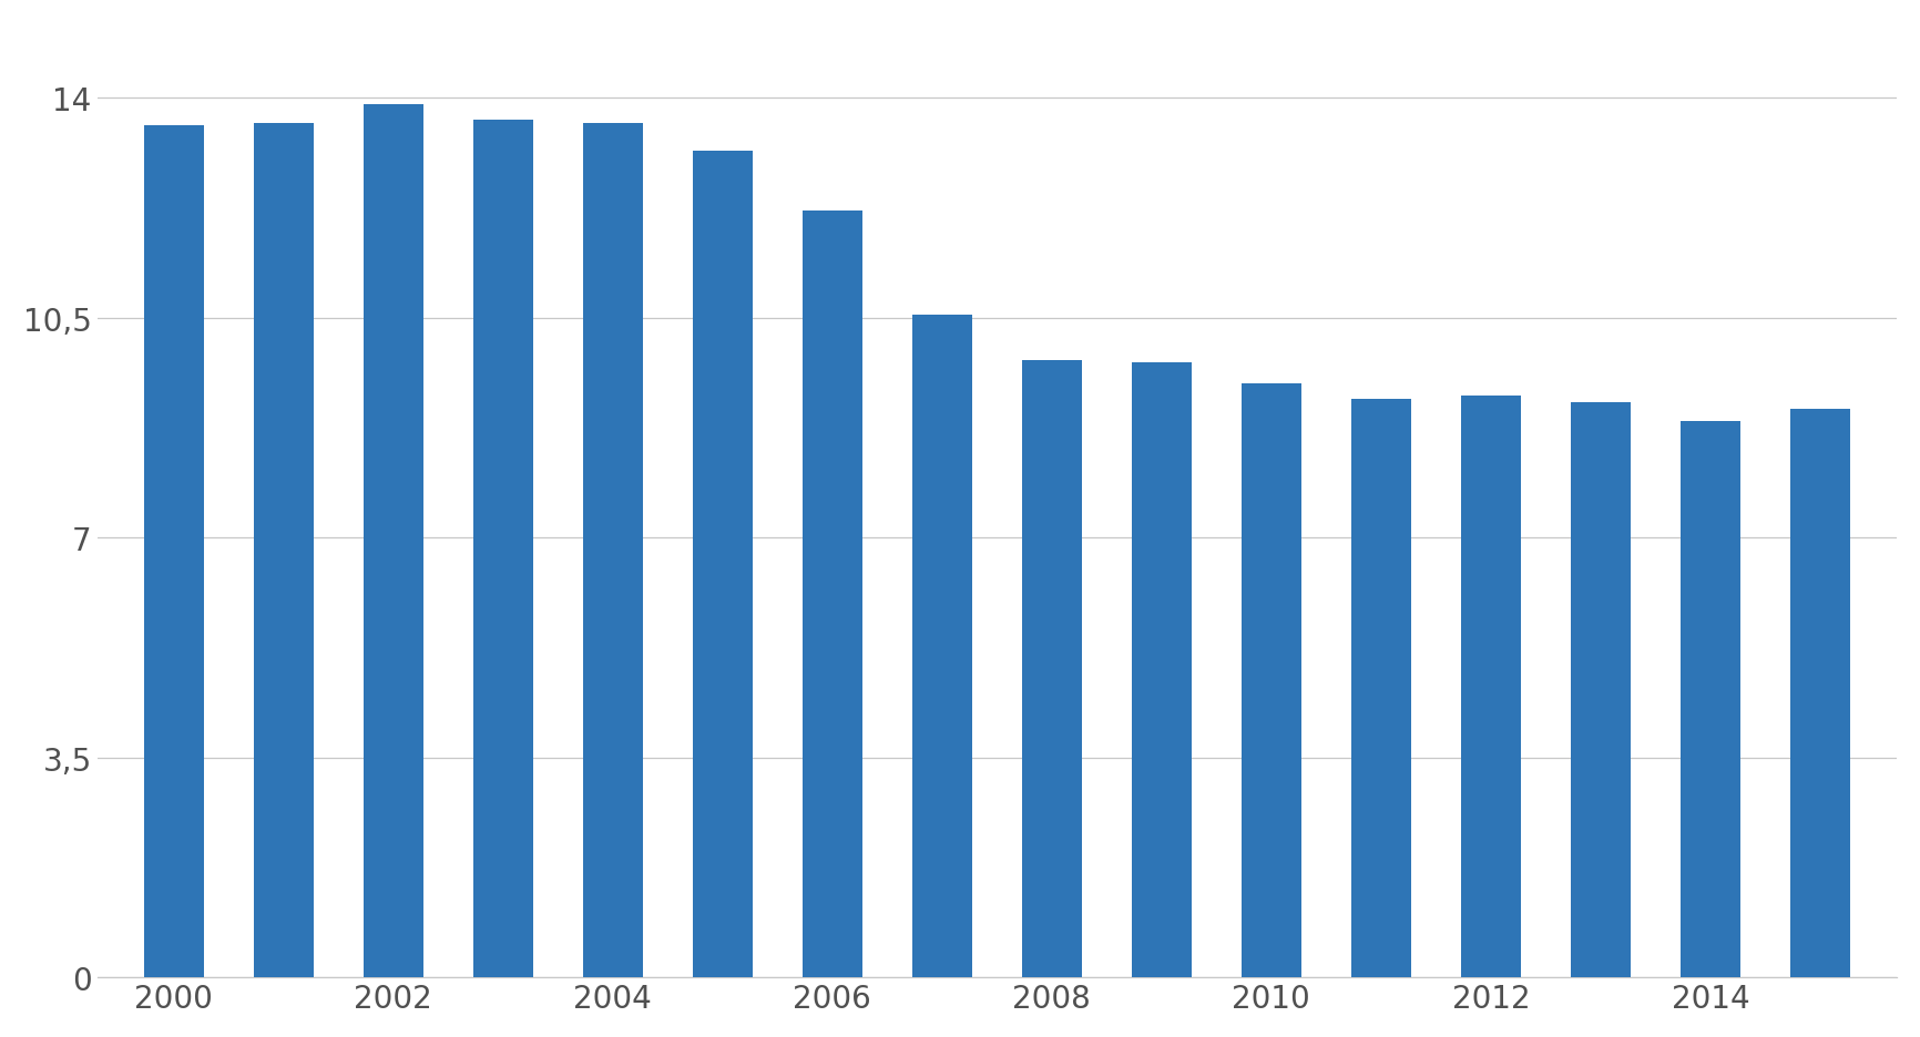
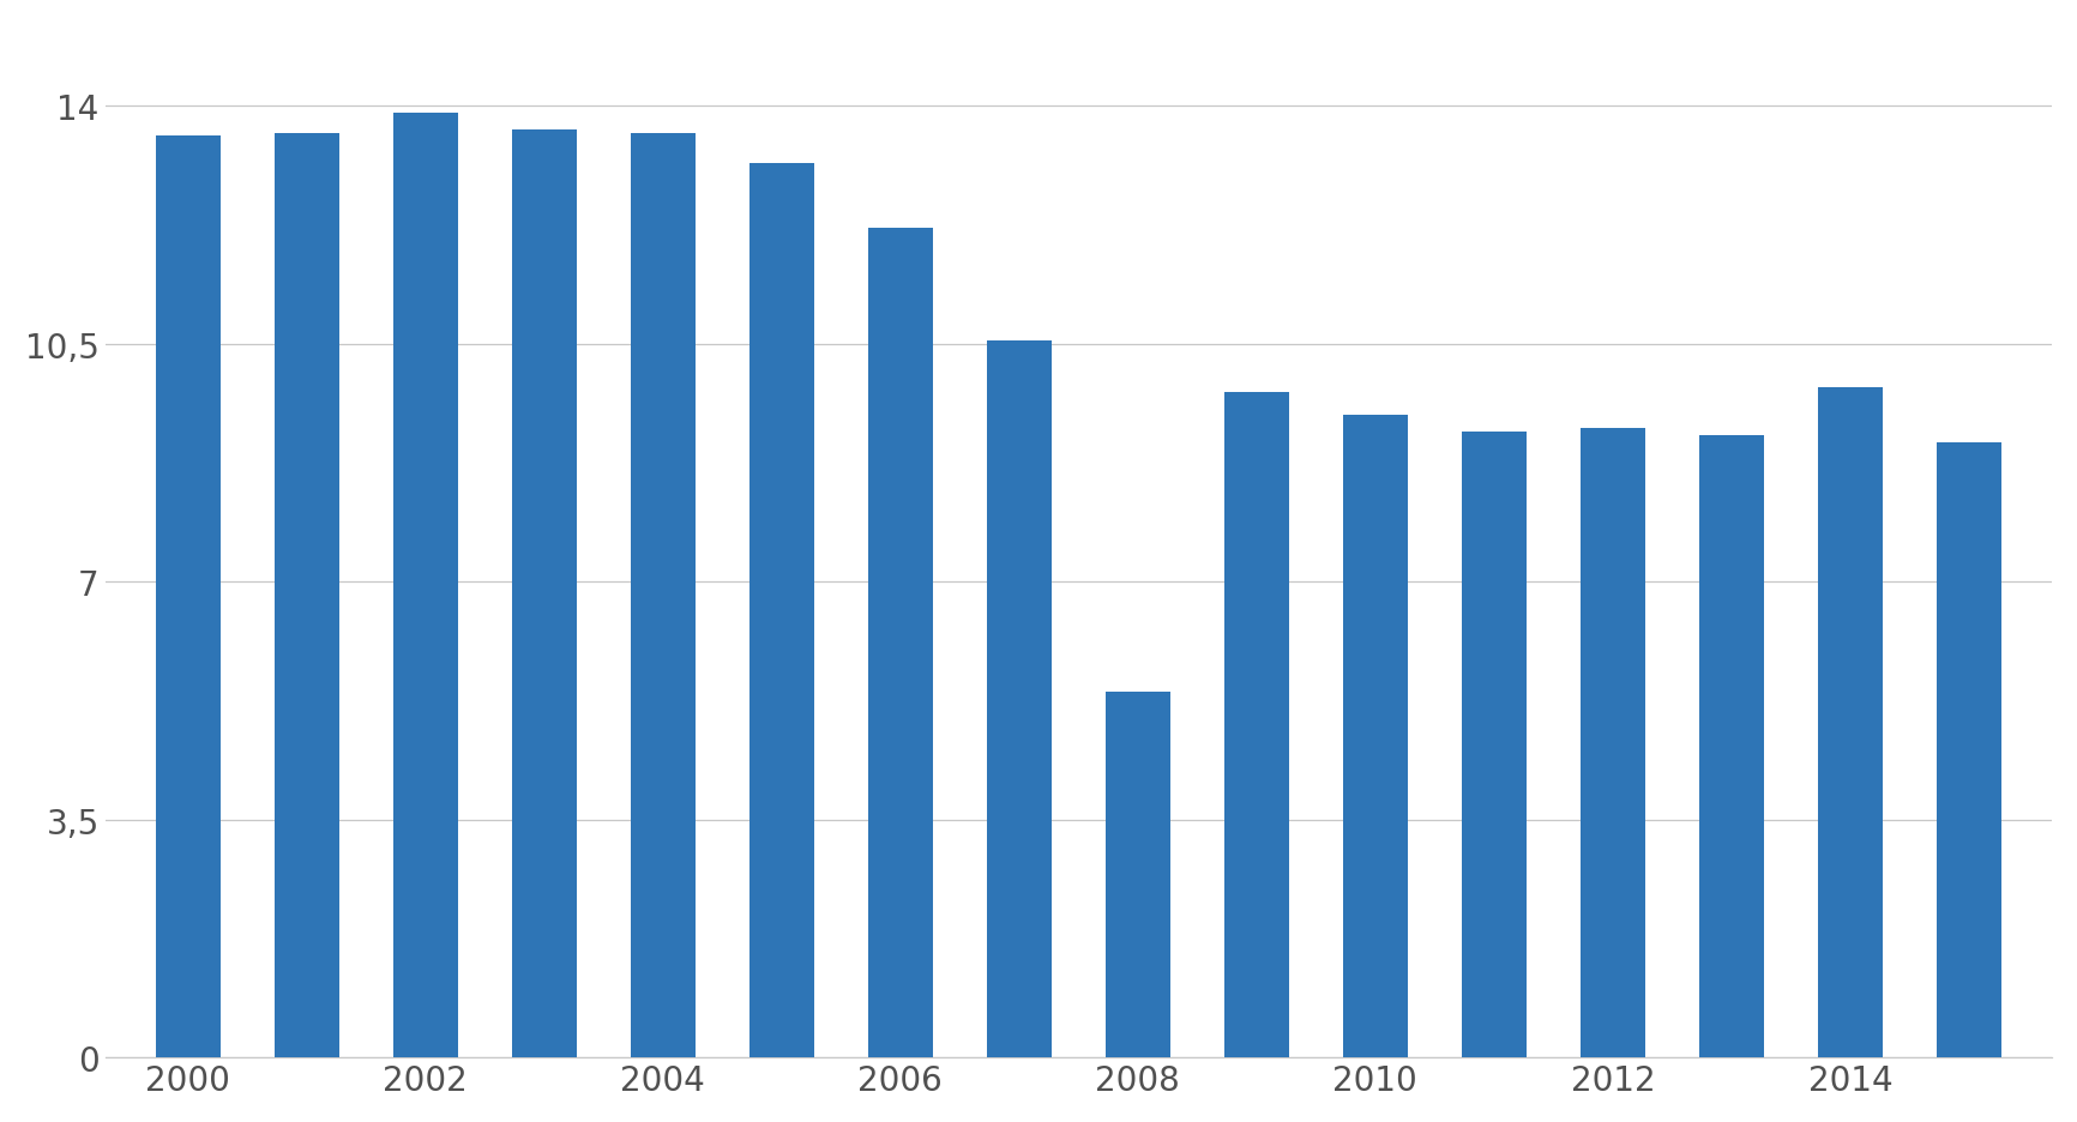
2008: 9,82 -> 5,38
2014: 8,85 -> 9,86
